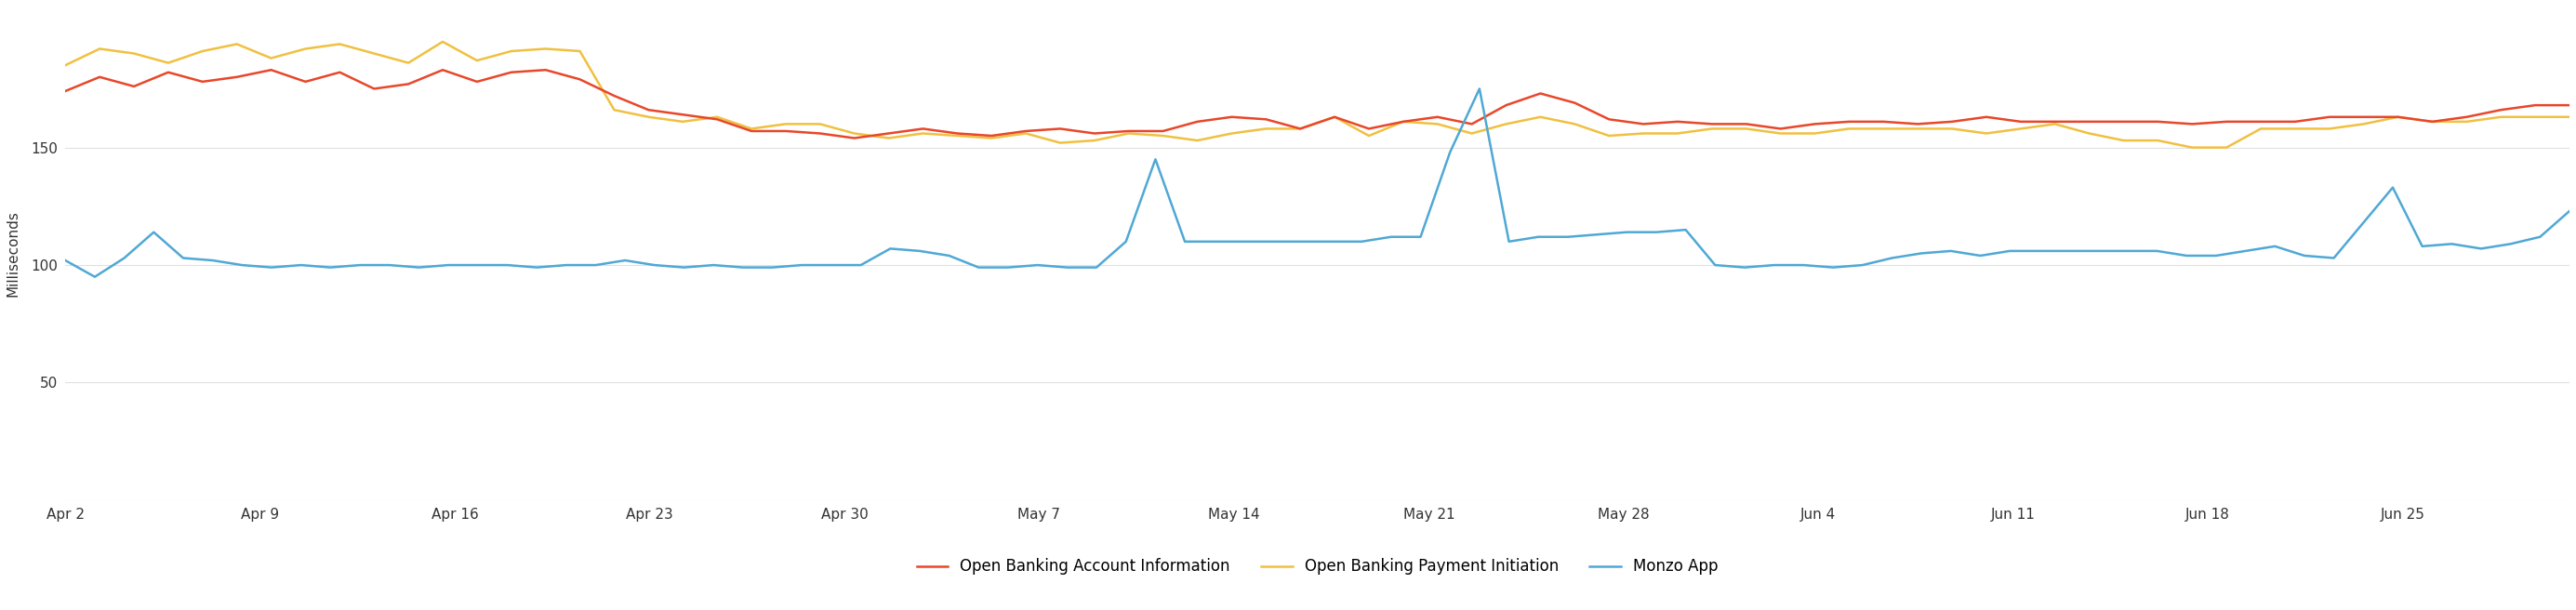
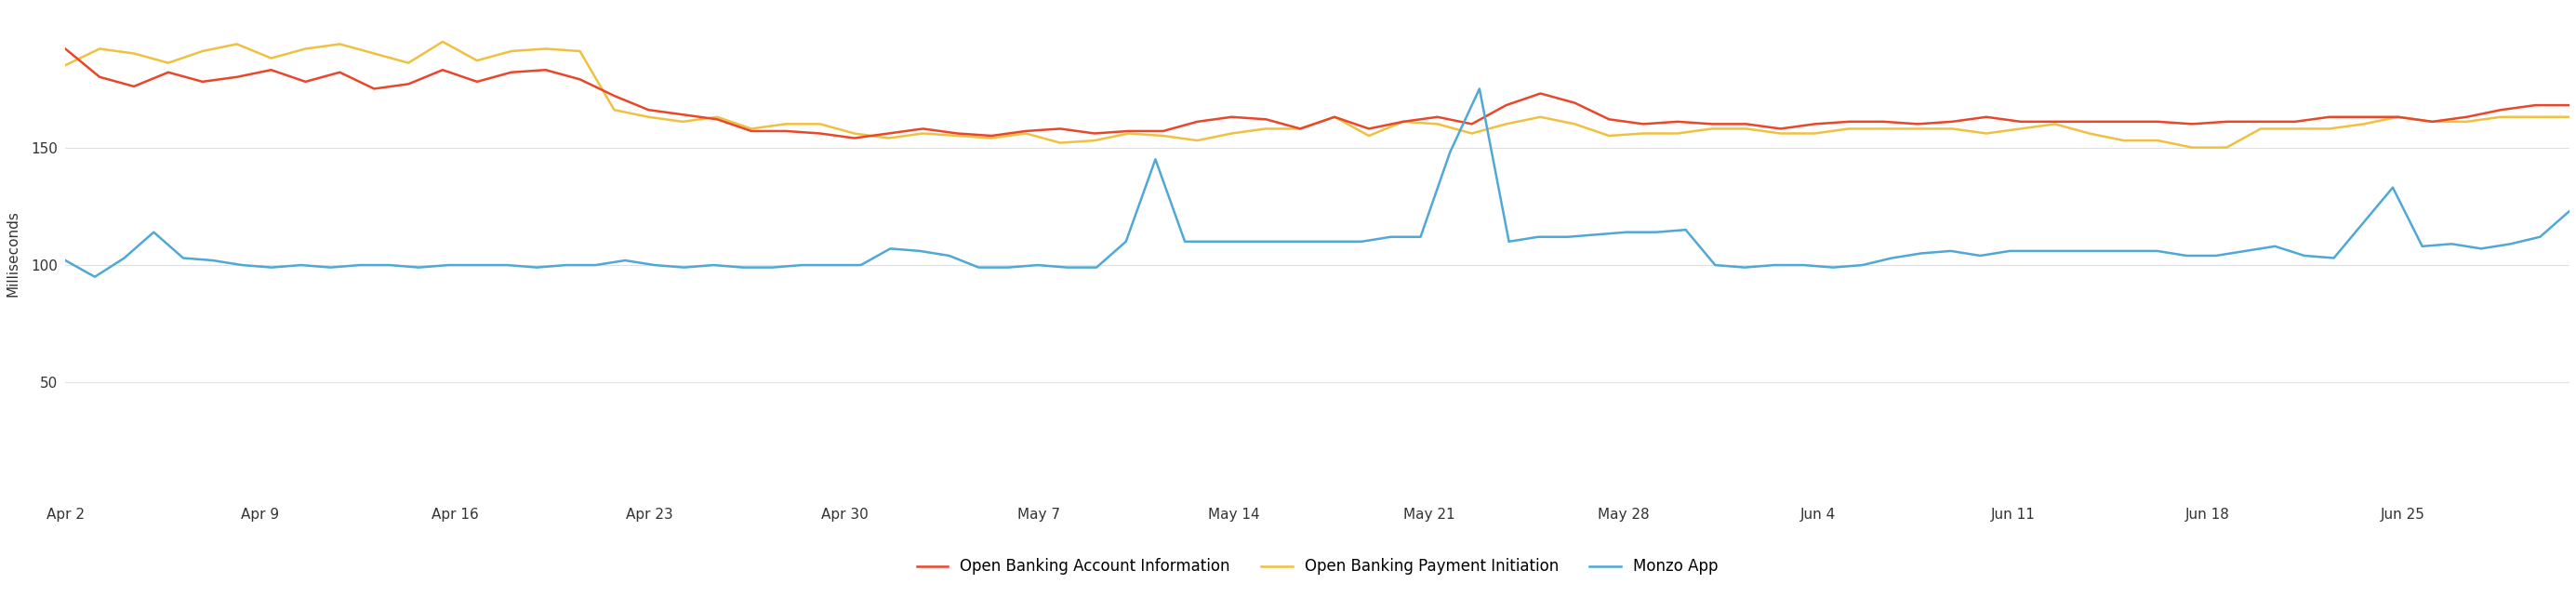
Open Banking Account Information/Apr 2: 174 -> 192
